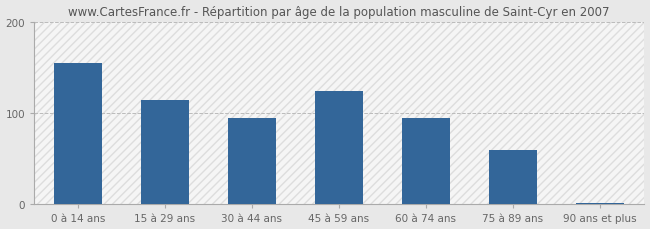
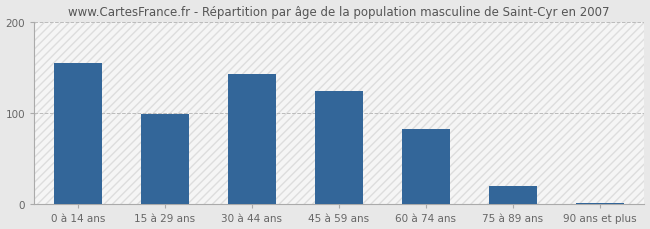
15 à 29 ans: 114 -> 99
30 à 44 ans: 94 -> 143
60 à 74 ans: 94 -> 83
75 à 89 ans: 60 -> 20
